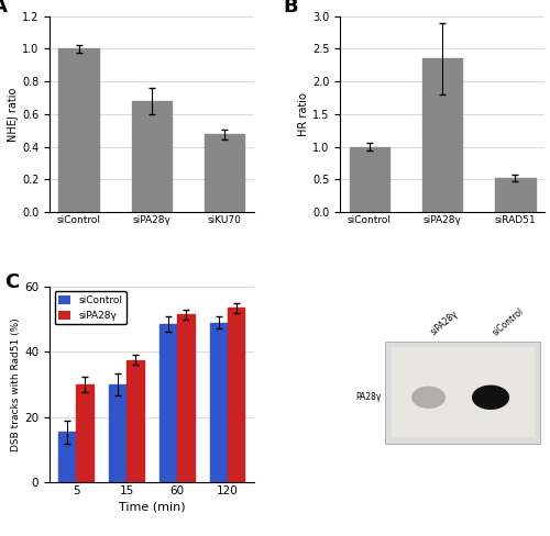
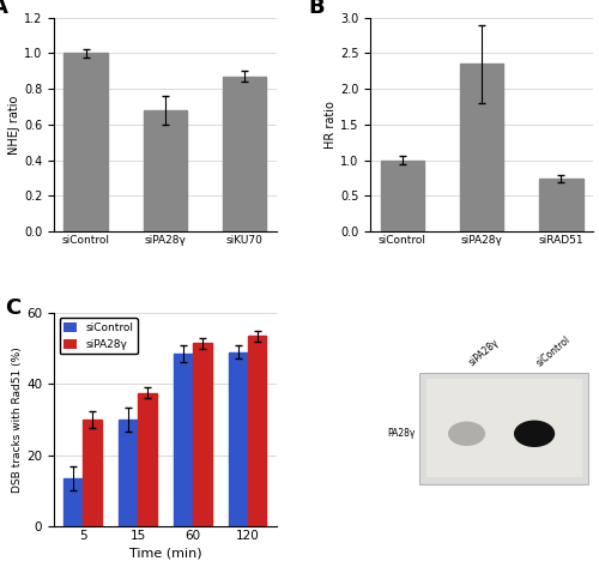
siKU70: 0.47 -> 0.87
siRAD51: 0.52 -> 0.74
siControl/5: 15.5 -> 13.5
